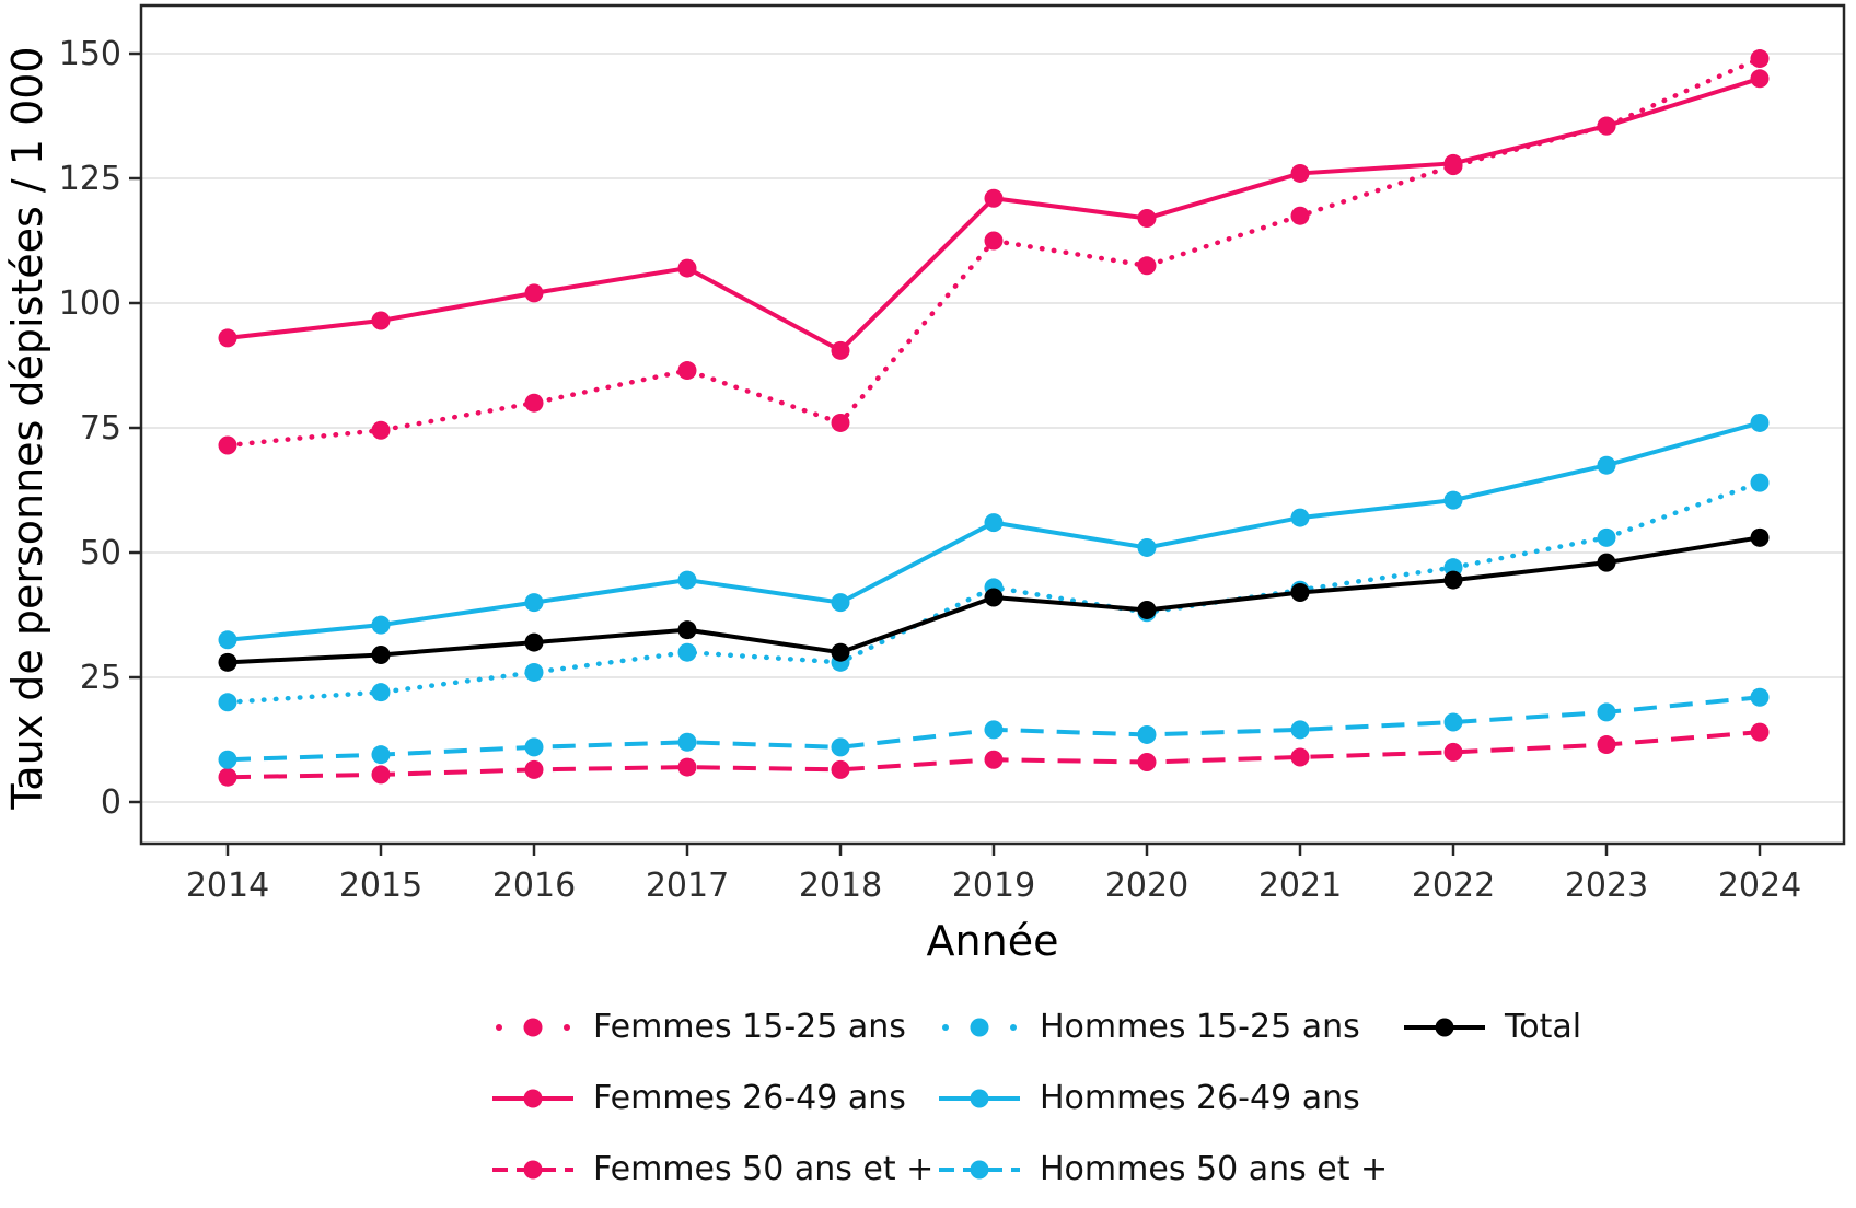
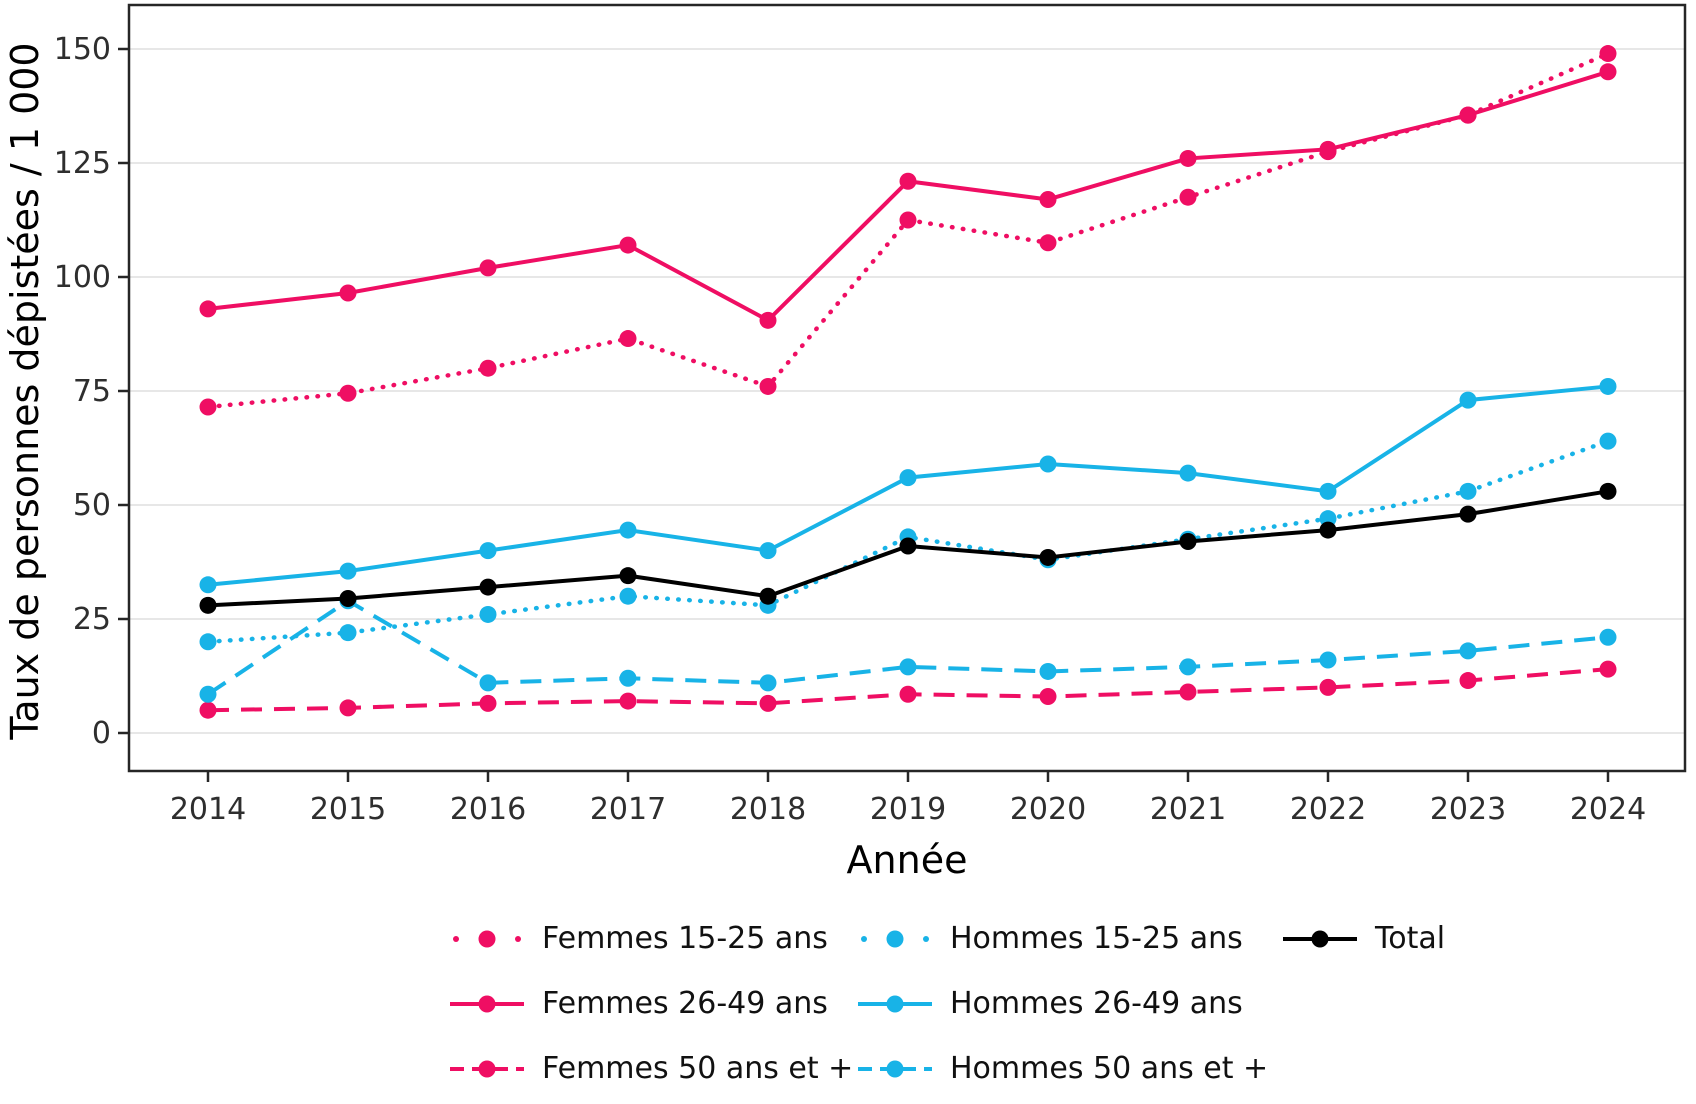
Hommes 50 ans et +/2015: 10 -> 29
Hommes 26-49 ans/2020: 51 -> 59
Hommes 26-49 ans/2022: 60 -> 53
Hommes 26-49 ans/2023: 68 -> 73
